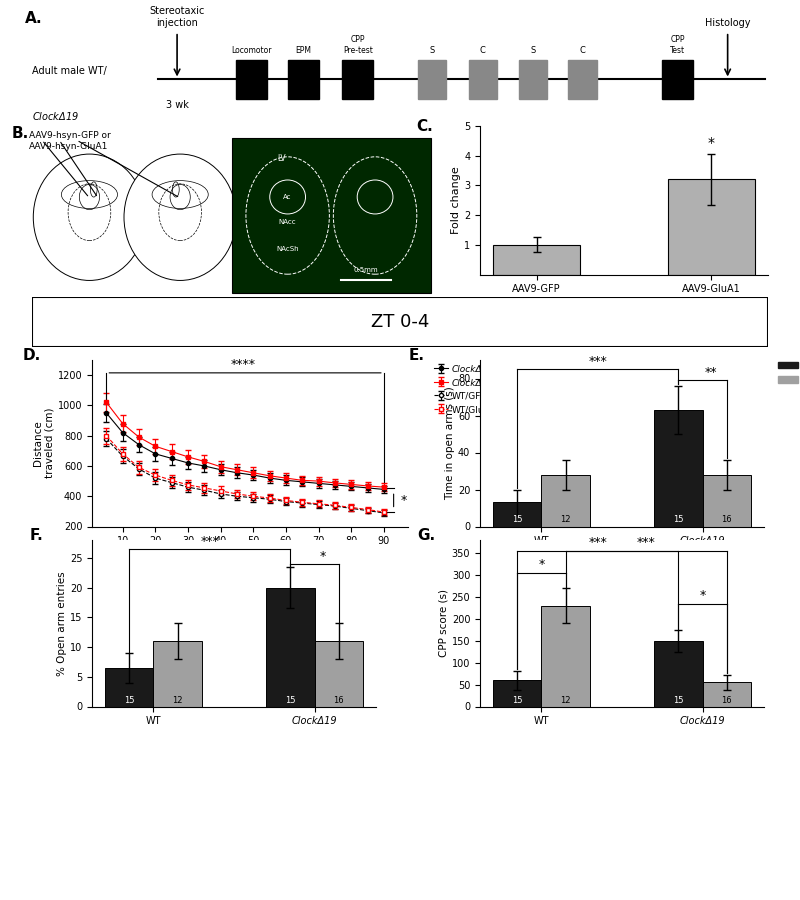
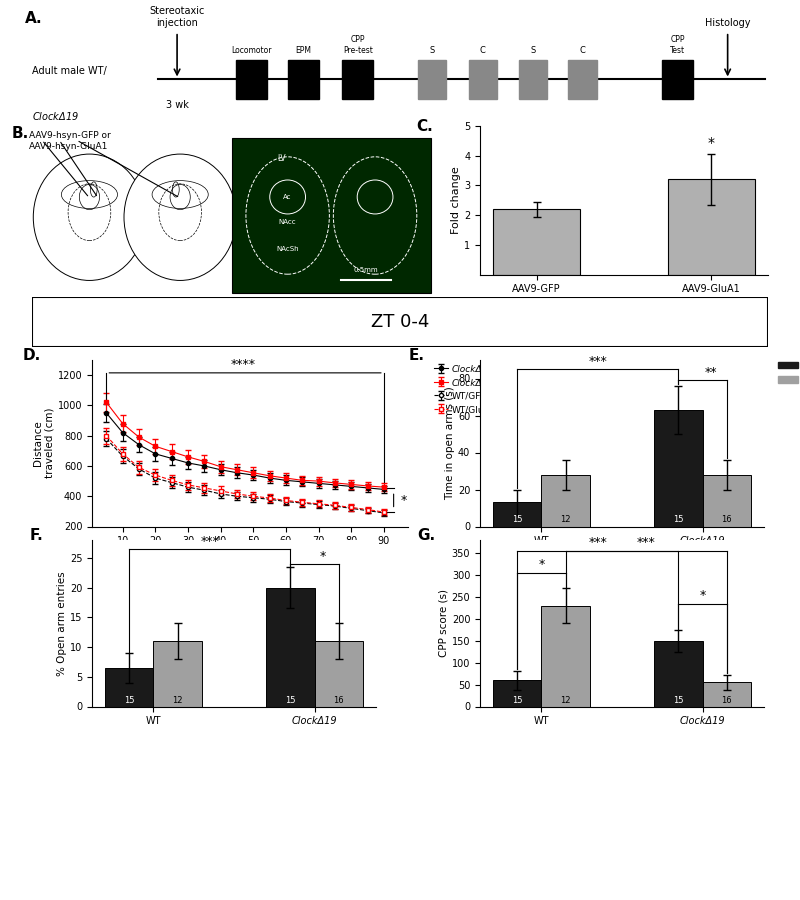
AAV9-GFP: 1.0 -> 2.2
